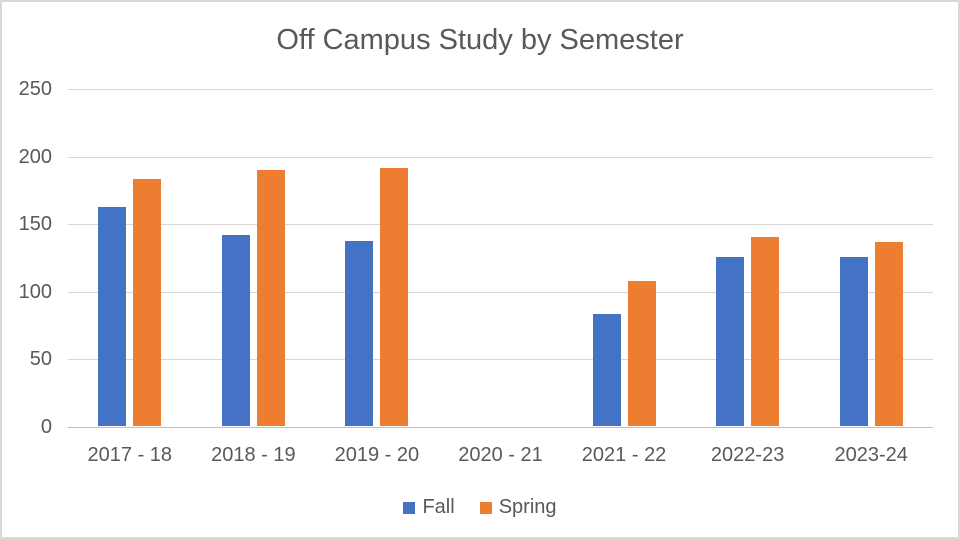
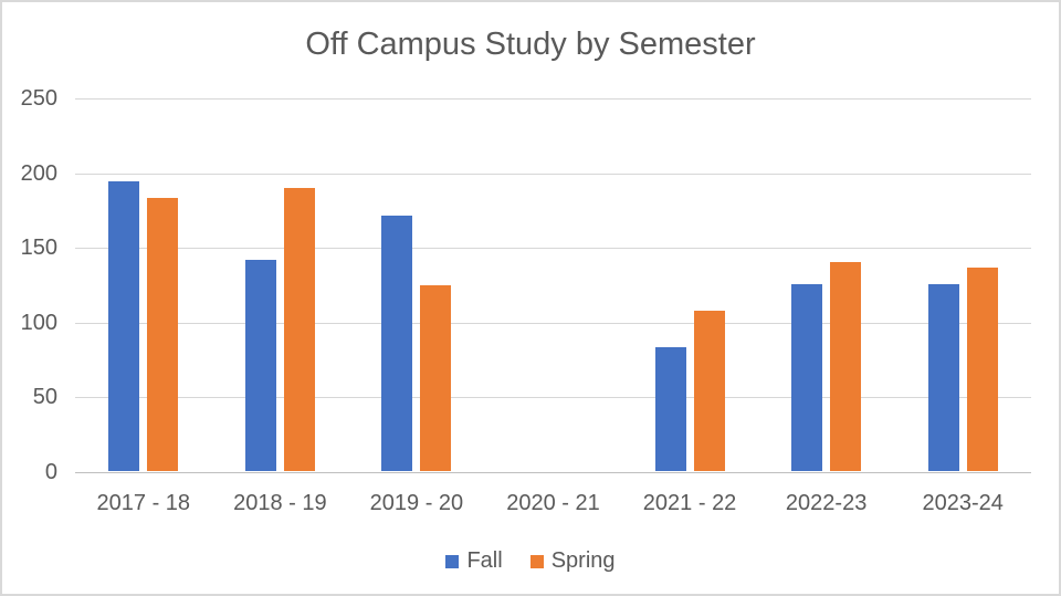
Fall/2017 - 18: 162 -> 194
Fall/2019 - 20: 137 -> 171
Spring/2019 - 20: 191 -> 124
